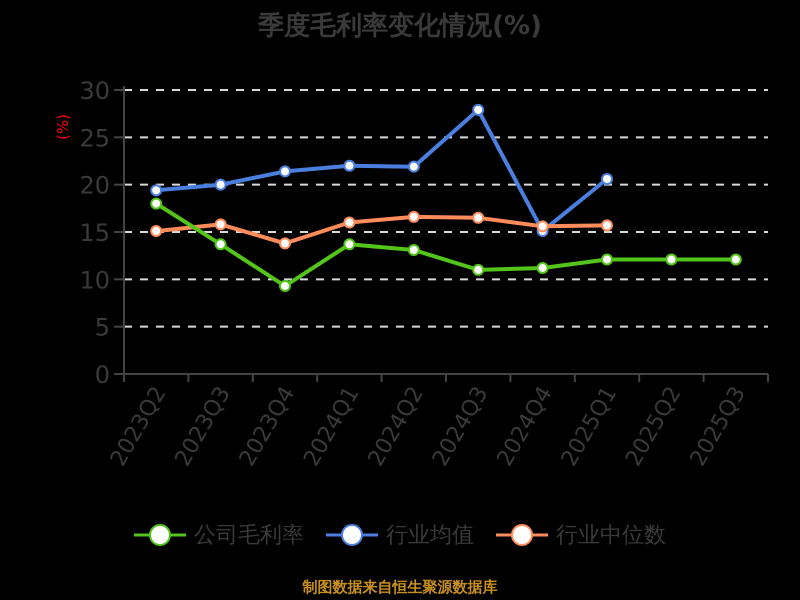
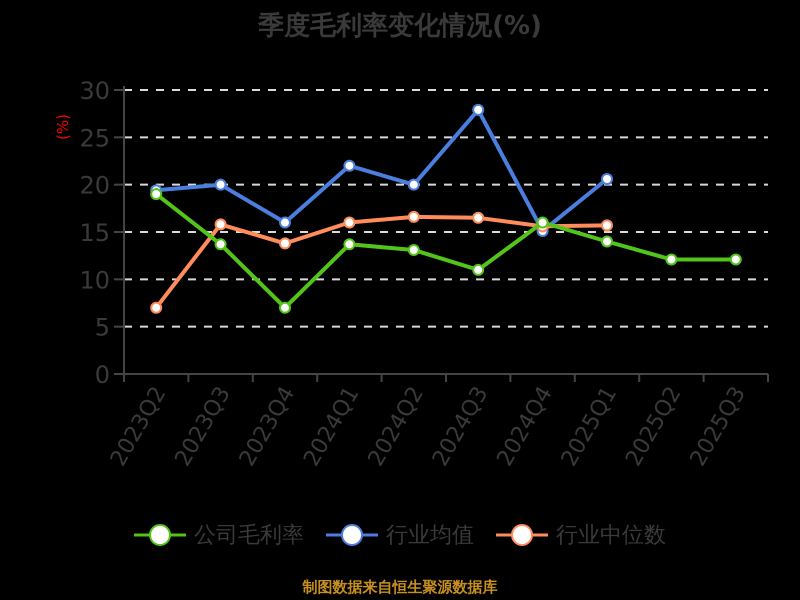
公司毛利率/2023Q2: 18 -> 19
行业中位数/2023Q2: 15 -> 7
公司毛利率/2023Q4: 9 -> 7
行业均值/2023Q4: 21 -> 16
行业均值/2024Q2: 22 -> 20
公司毛利率/2024Q4: 11 -> 16
公司毛利率/2025Q1: 12 -> 14
